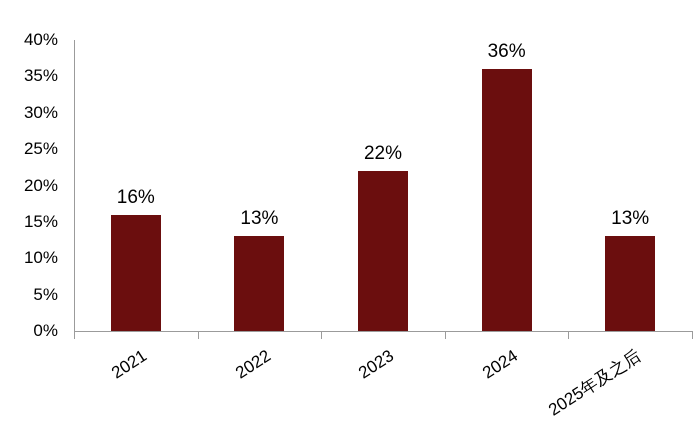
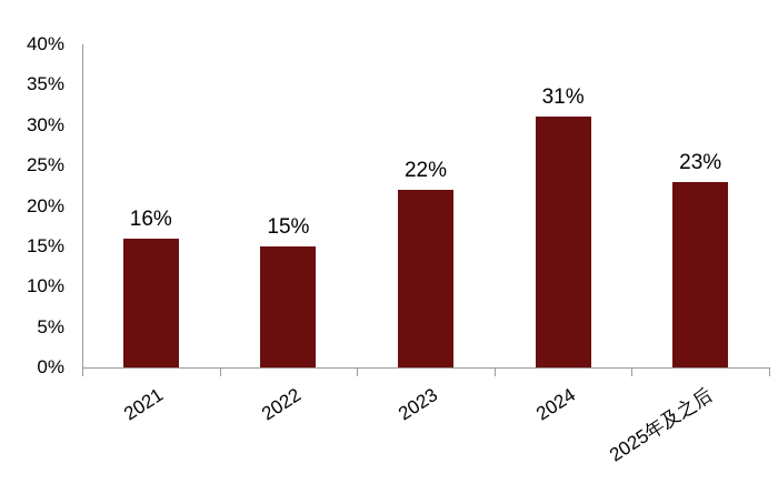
2022: 13% -> 15%
2024: 36% -> 31%
2025年及之后: 13% -> 23%
